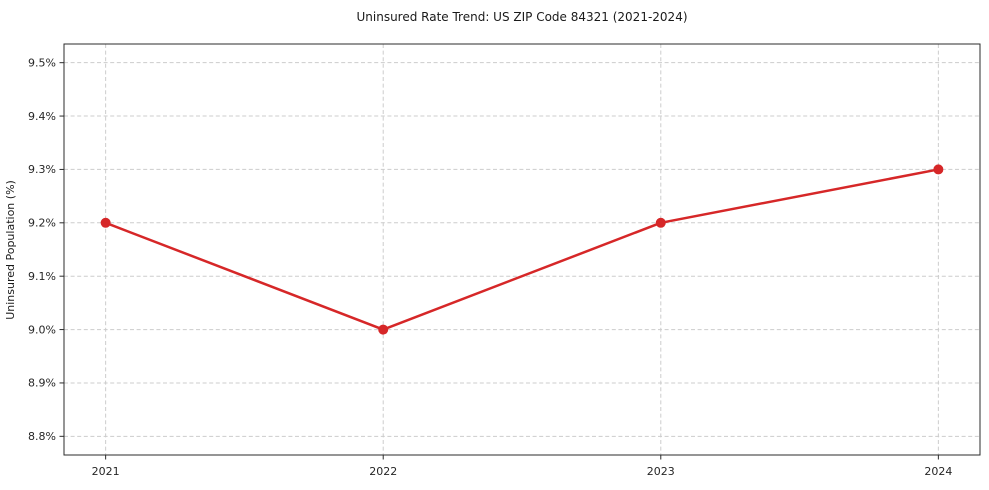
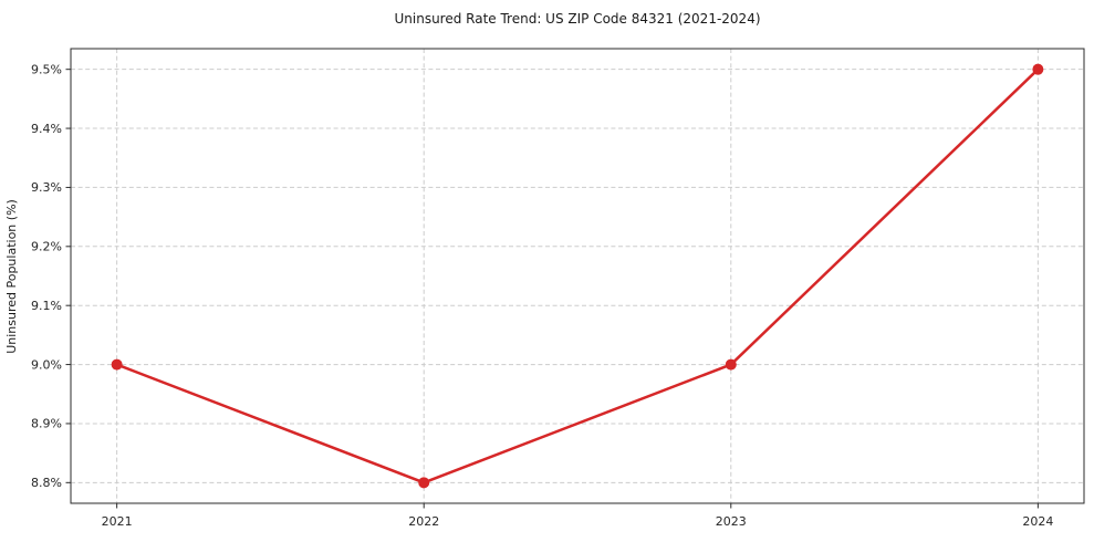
2021: 9.2% -> 9.0%
2022: 9.0% -> 8.8%
2023: 9.2% -> 9.0%
2024: 9.3% -> 9.5%
